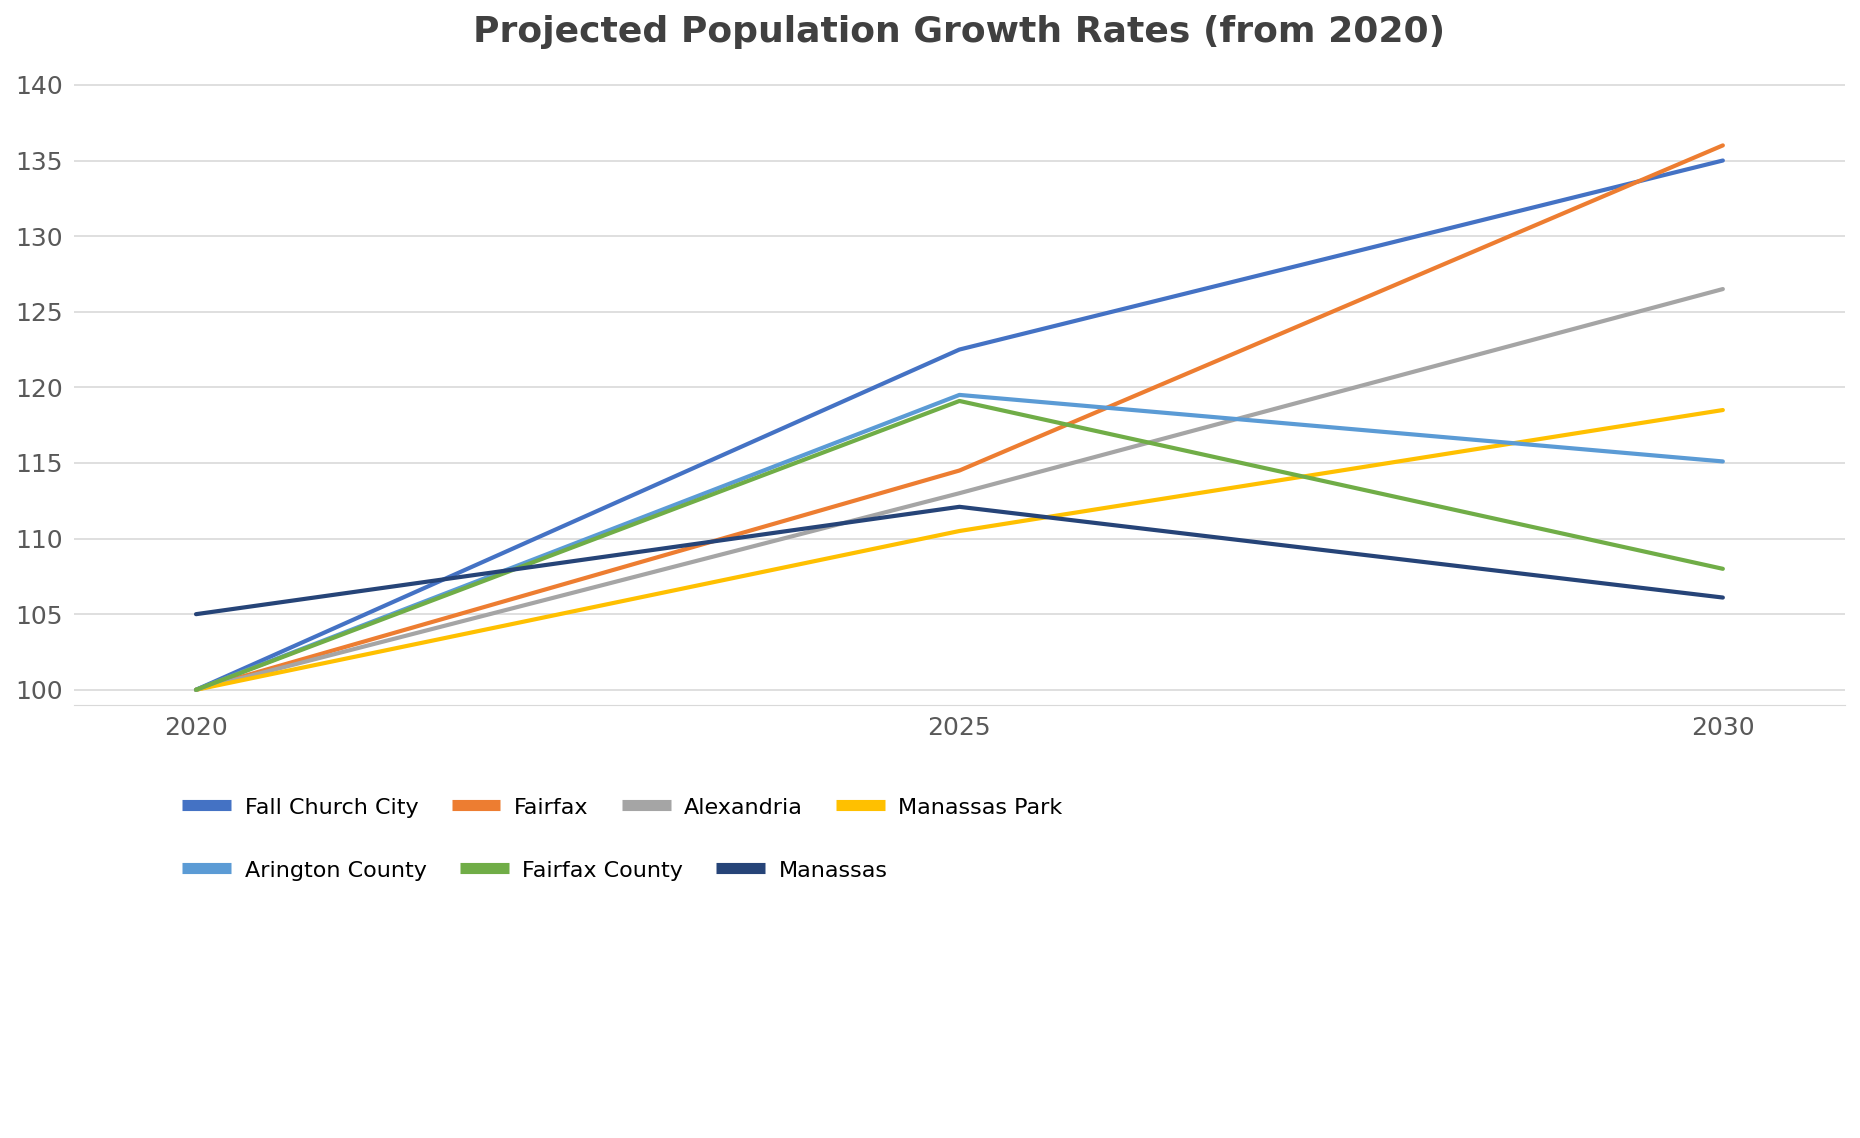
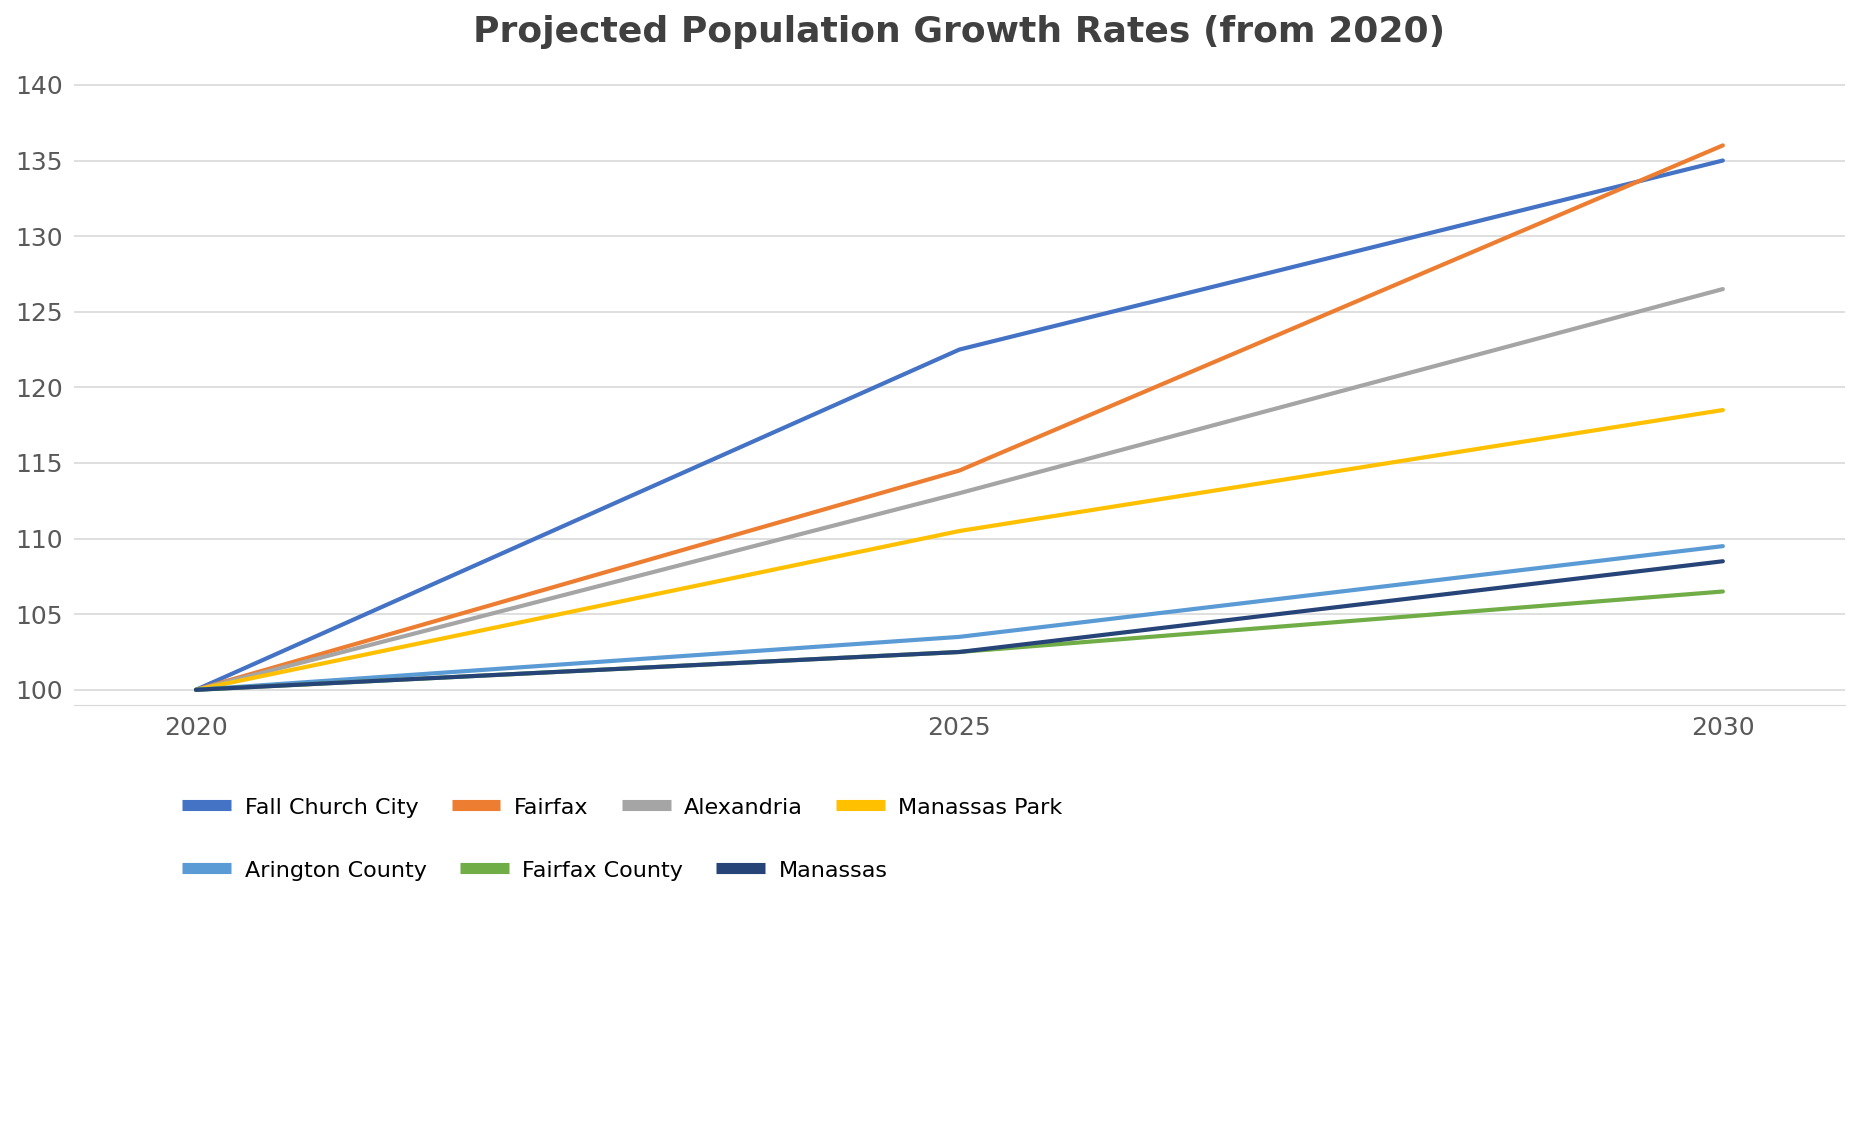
Manassas/2020: 105.0 -> 100.0
Arington County/2025: 119.5 -> 103.5
Fairfax County/2025: 119.1 -> 102.5
Manassas/2025: 112.1 -> 102.5
Arington County/2030: 115.1 -> 109.5
Fairfax County/2030: 108.0 -> 106.5
Manassas/2030: 106.1 -> 108.5
